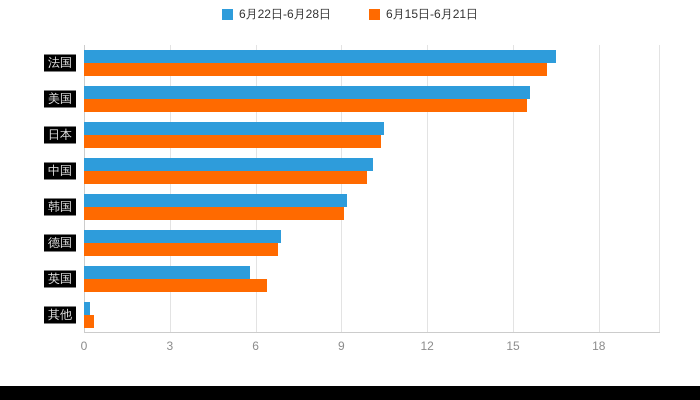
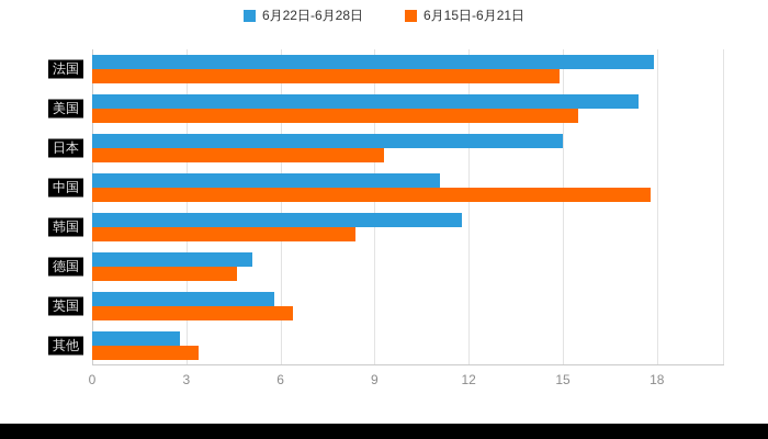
6月22日-6月28日/法国: 16.5 -> 17.9
6月15日-6月21日/法国: 16.2 -> 14.9
6月22日-6月28日/美国: 15.6 -> 17.4
6月22日-6月28日/日本: 10.5 -> 15.0
6月15日-6月21日/日本: 10.4 -> 9.3
6月22日-6月28日/中国: 10.1 -> 11.1
6月15日-6月21日/中国: 9.9 -> 17.8
6月22日-6月28日/韩国: 9.2 -> 11.8
6月15日-6月21日/韩国: 9.1 -> 8.4
6月22日-6月28日/德国: 6.9 -> 5.1
6月15日-6月21日/德国: 6.8 -> 4.6
6月22日-6月28日/其他: 0.2 -> 2.8
6月15日-6月21日/其他: 0.3 -> 3.4
